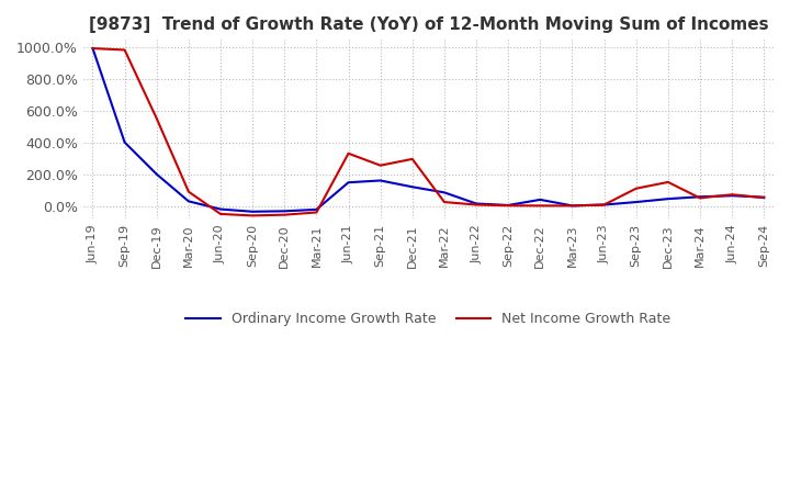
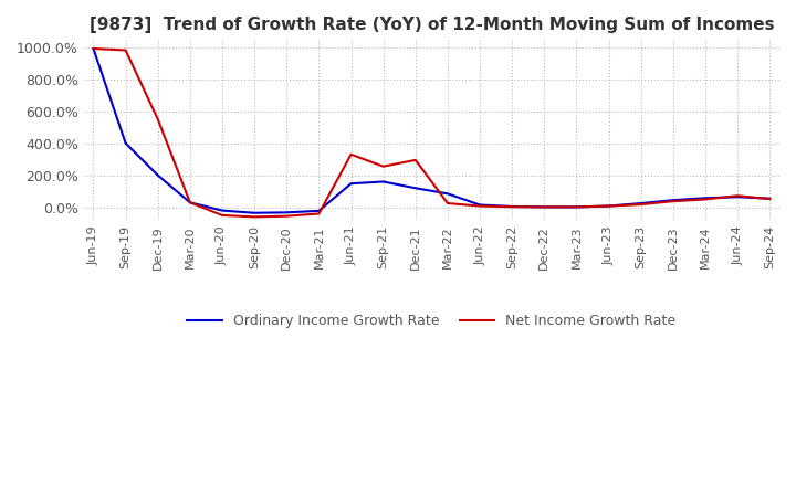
Net Income Growth Rate/Mar-20: 90% -> 30%
Ordinary Income Growth Rate/Dec-22: 40% -> 0%
Net Income Growth Rate/Sep-23: 110% -> 20%
Net Income Growth Rate/Dec-23: 150% -> 40%
